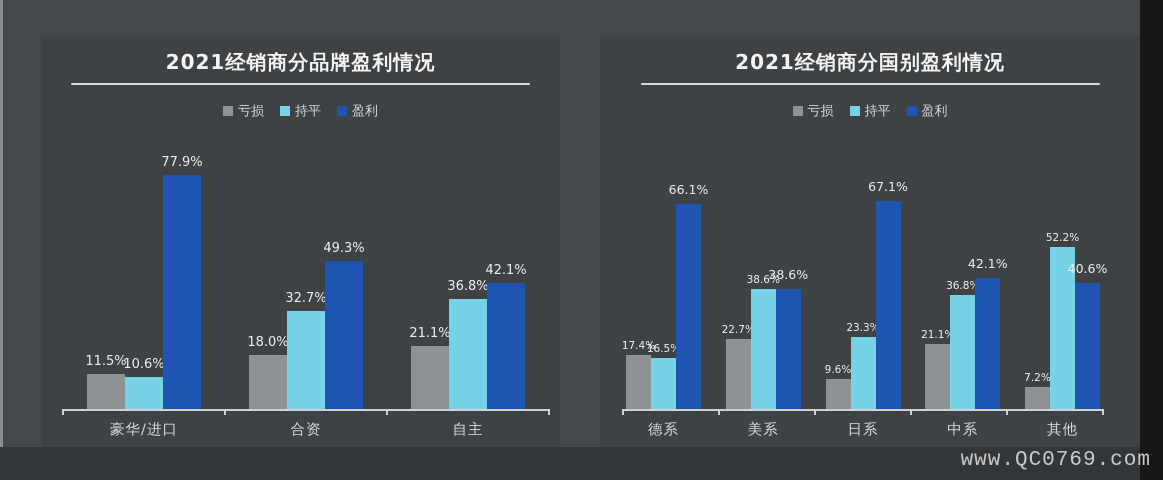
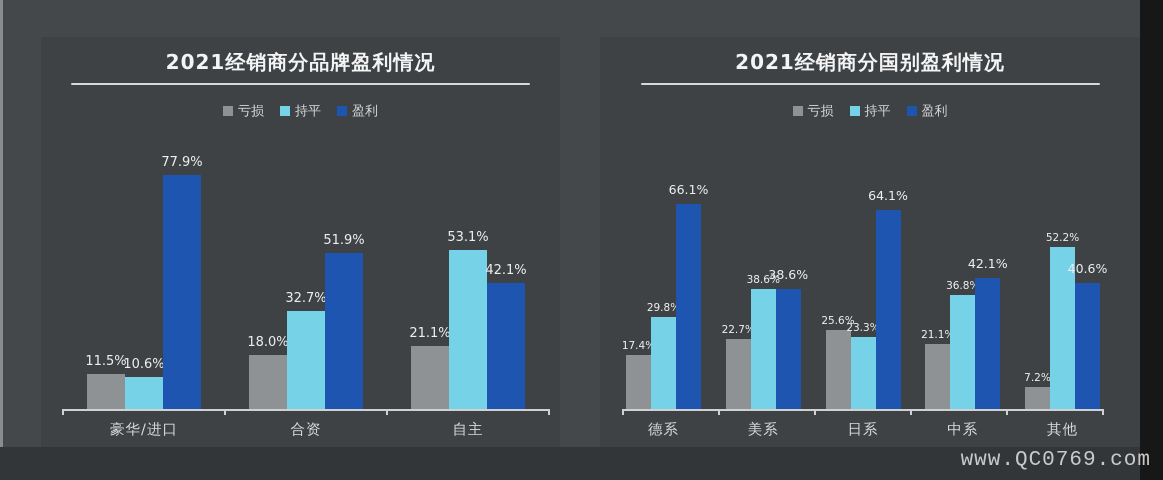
2021经销商分品牌盈利情况/盈利/合资: 49.3% -> 51.9%
2021经销商分品牌盈利情况/持平/自主: 36.8% -> 53.1%
2021经销商分国别盈利情况/持平/德系: 16.5% -> 29.8%
2021经销商分国别盈利情况/亏损/日系: 9.6% -> 25.6%
2021经销商分国别盈利情况/盈利/日系: 67.1% -> 64.1%
